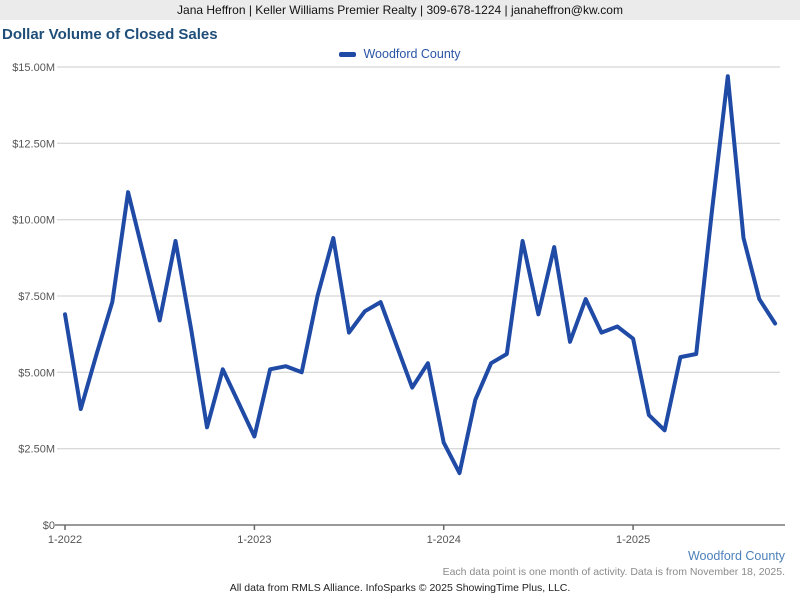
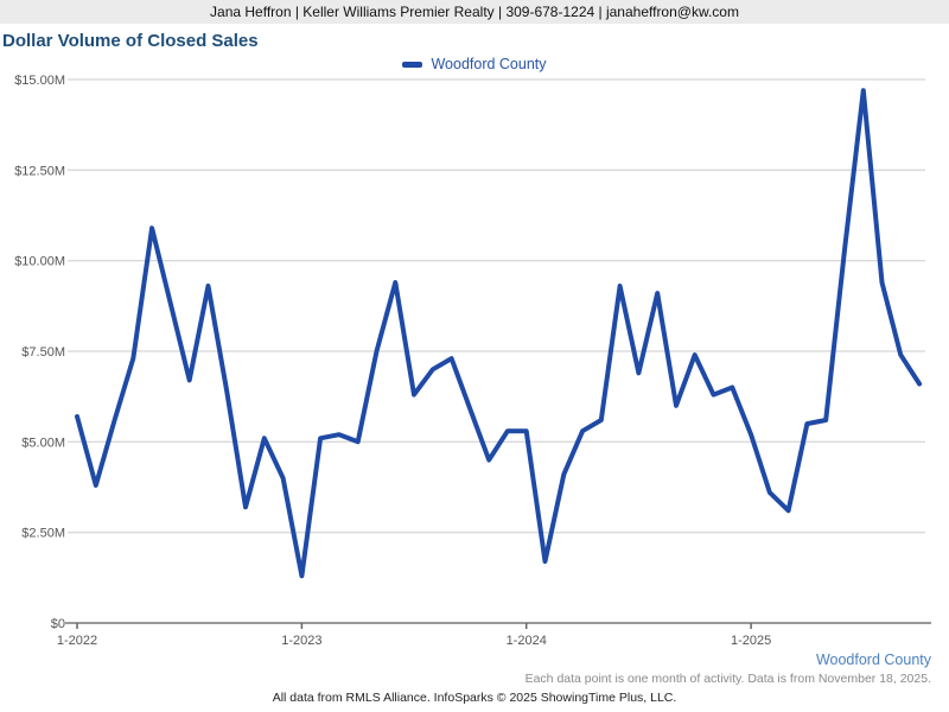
1-2022: $6.9M -> $5.7M
1-2023: $2.9M -> $1.3M
1-2024: $2.7M -> $5.3M
1-2025: $6.1M -> $5.2M
